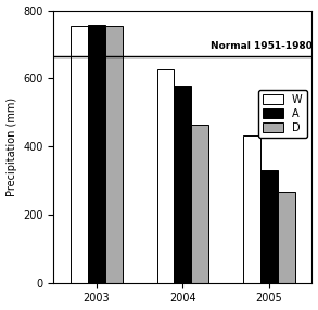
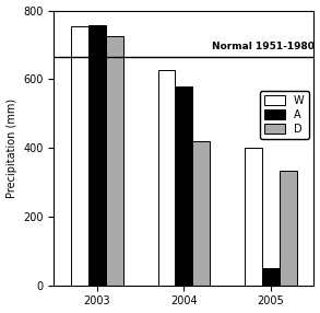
D/2003: 755 -> 725
D/2004: 465 -> 420
W/2005: 432 -> 400
A/2005: 330 -> 50
D/2005: 268 -> 335
